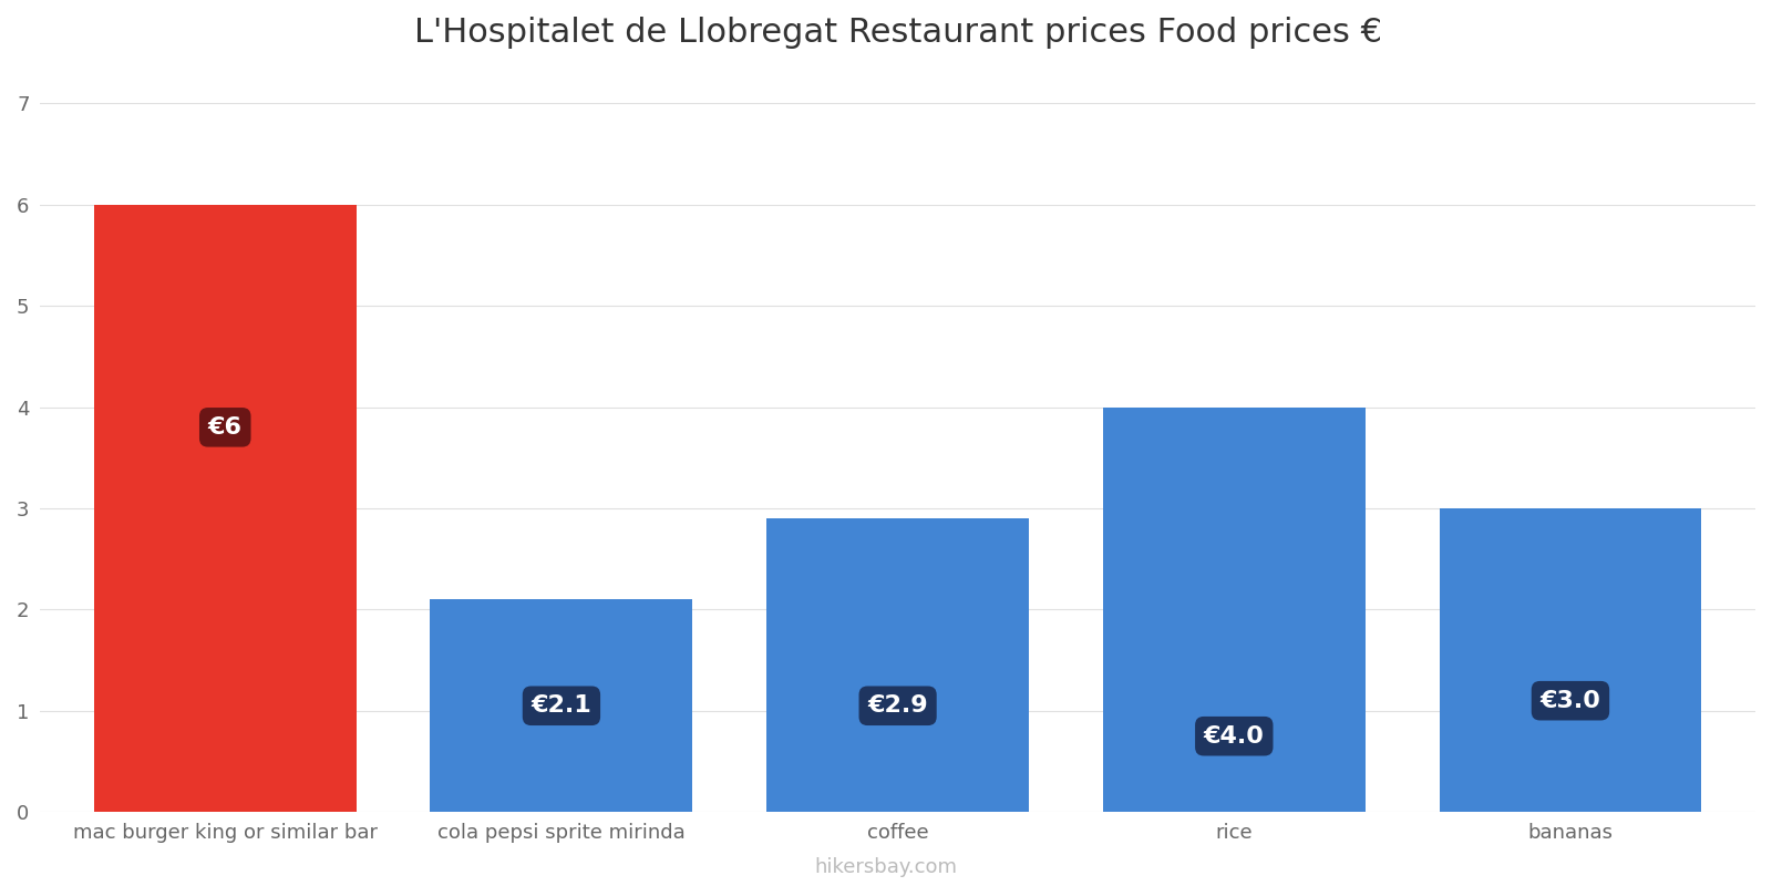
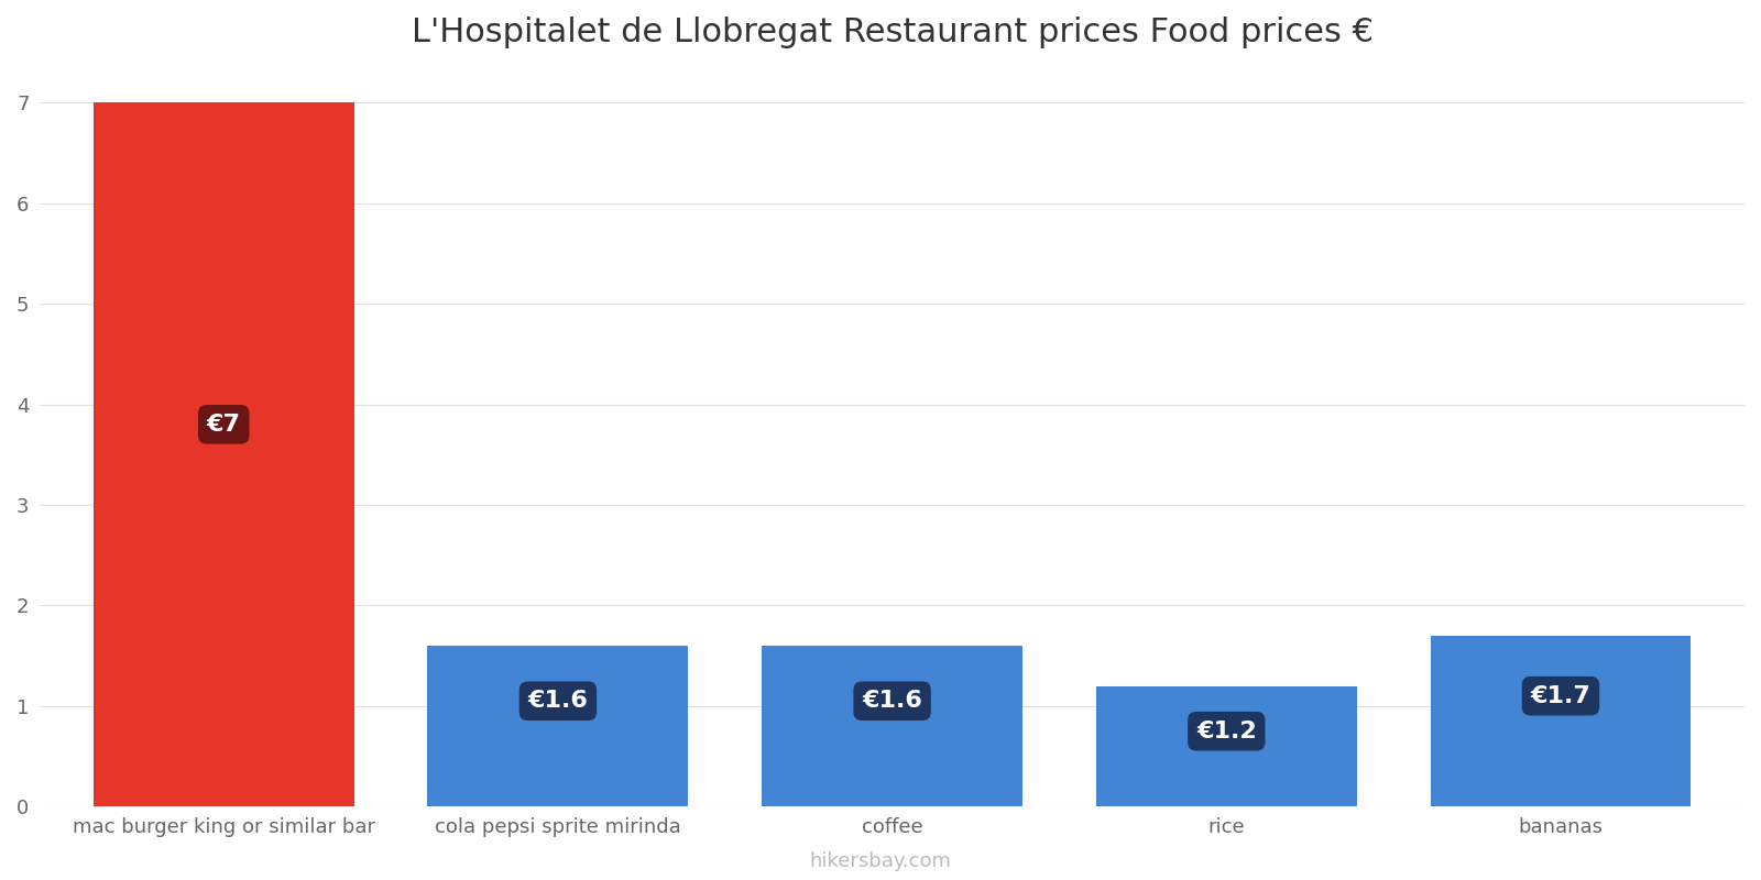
mac burger king or similar bar: €6 -> €7
cola pepsi sprite mirinda: €2.1 -> €1.6
coffee: €2.9 -> €1.6
rice: €4.0 -> €1.2
bananas: €3.0 -> €1.7
